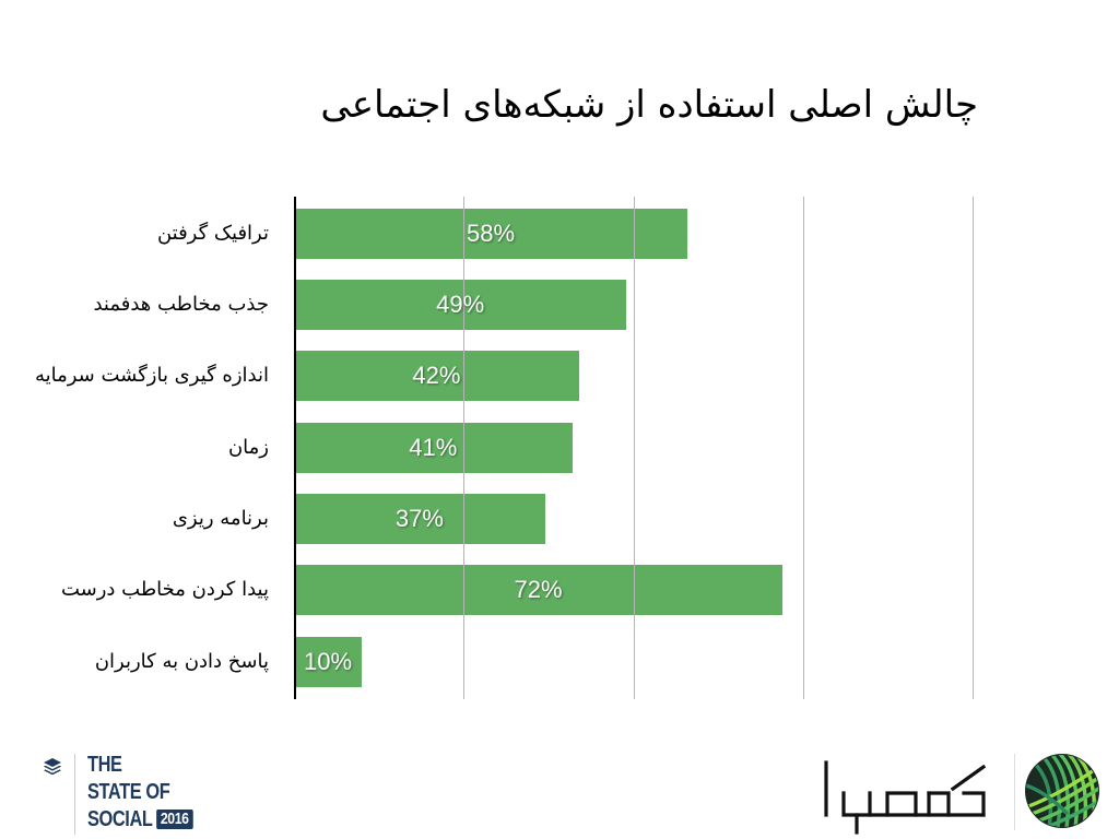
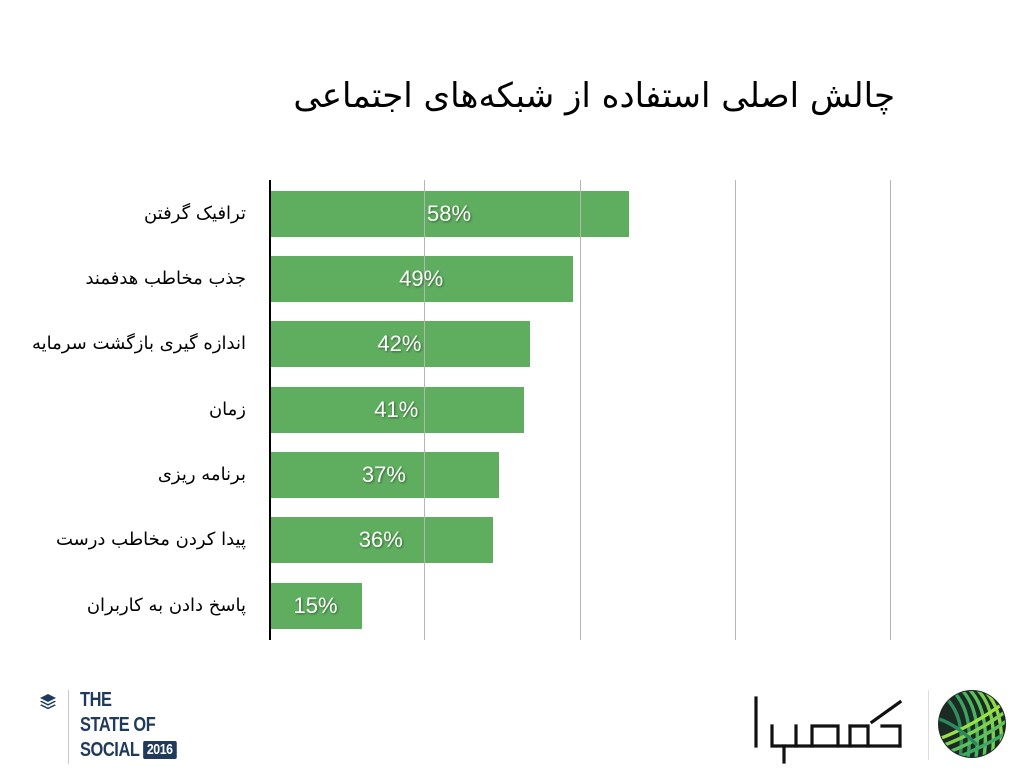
پیدا کردن مخاطب درست: 72% -> 36%
پاسخ دادن به کاربران: 10% -> 15%
